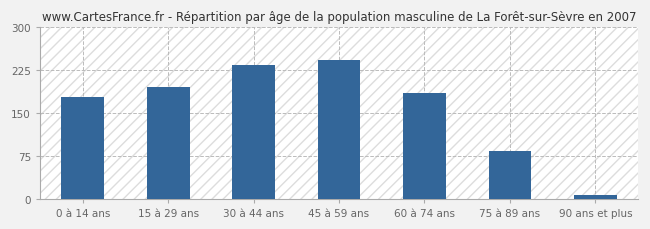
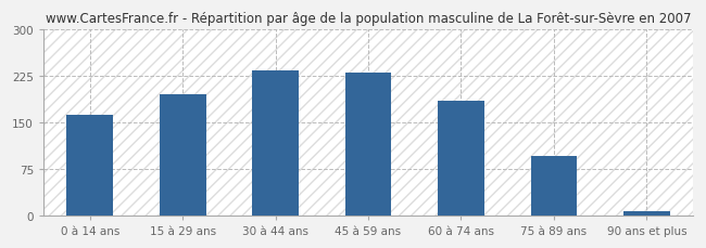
0 à 14 ans: 178 -> 162
45 à 59 ans: 243 -> 230
75 à 89 ans: 83 -> 96
